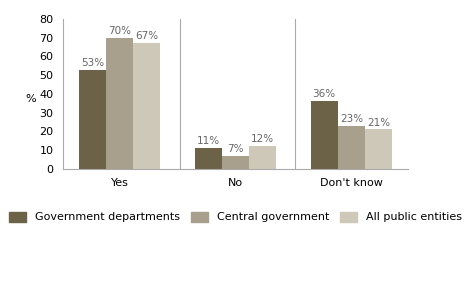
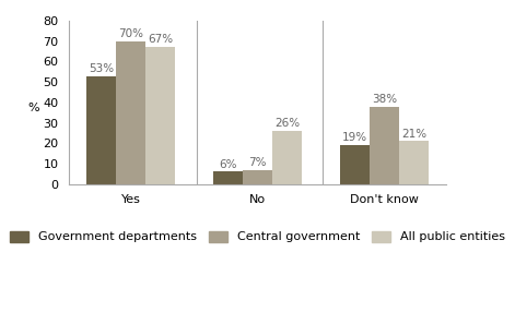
Government departments/No: 11% -> 6%
All public entities/No: 12% -> 26%
Government departments/Don't know: 36% -> 19%
Central government/Don't know: 23% -> 38%
